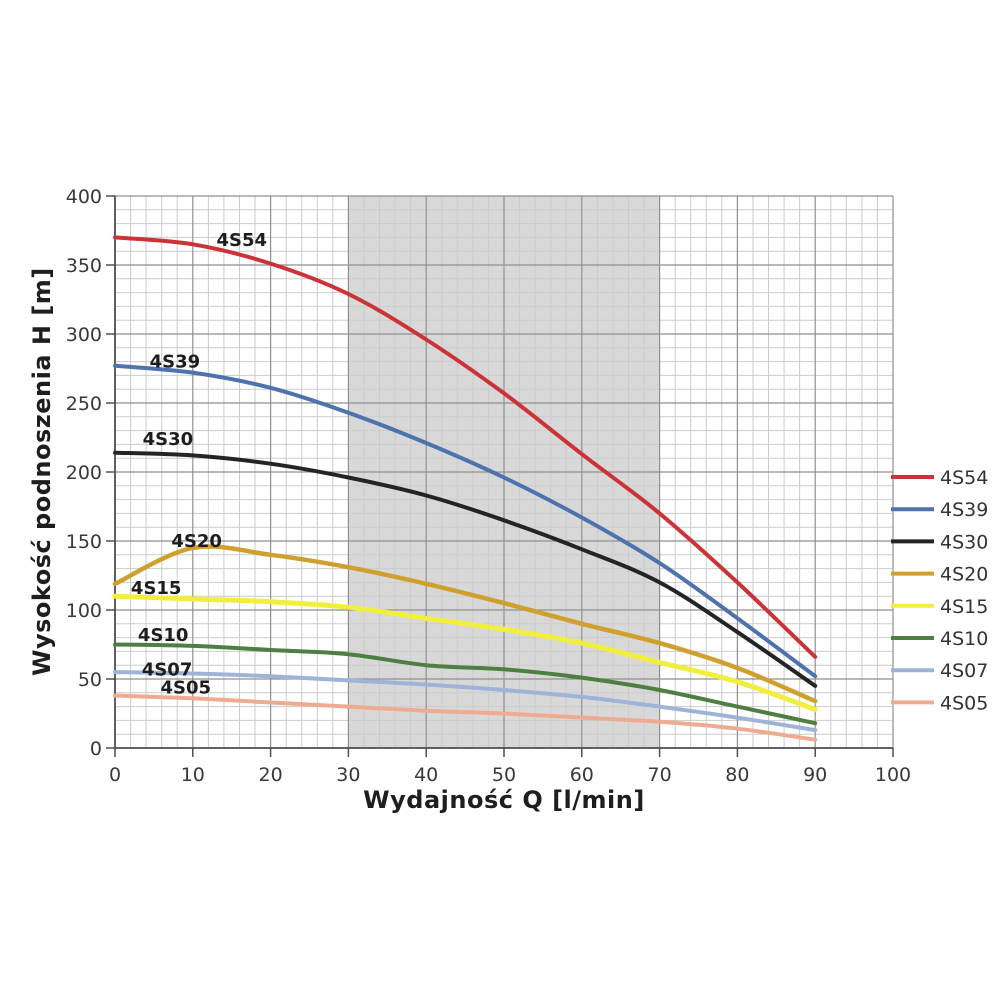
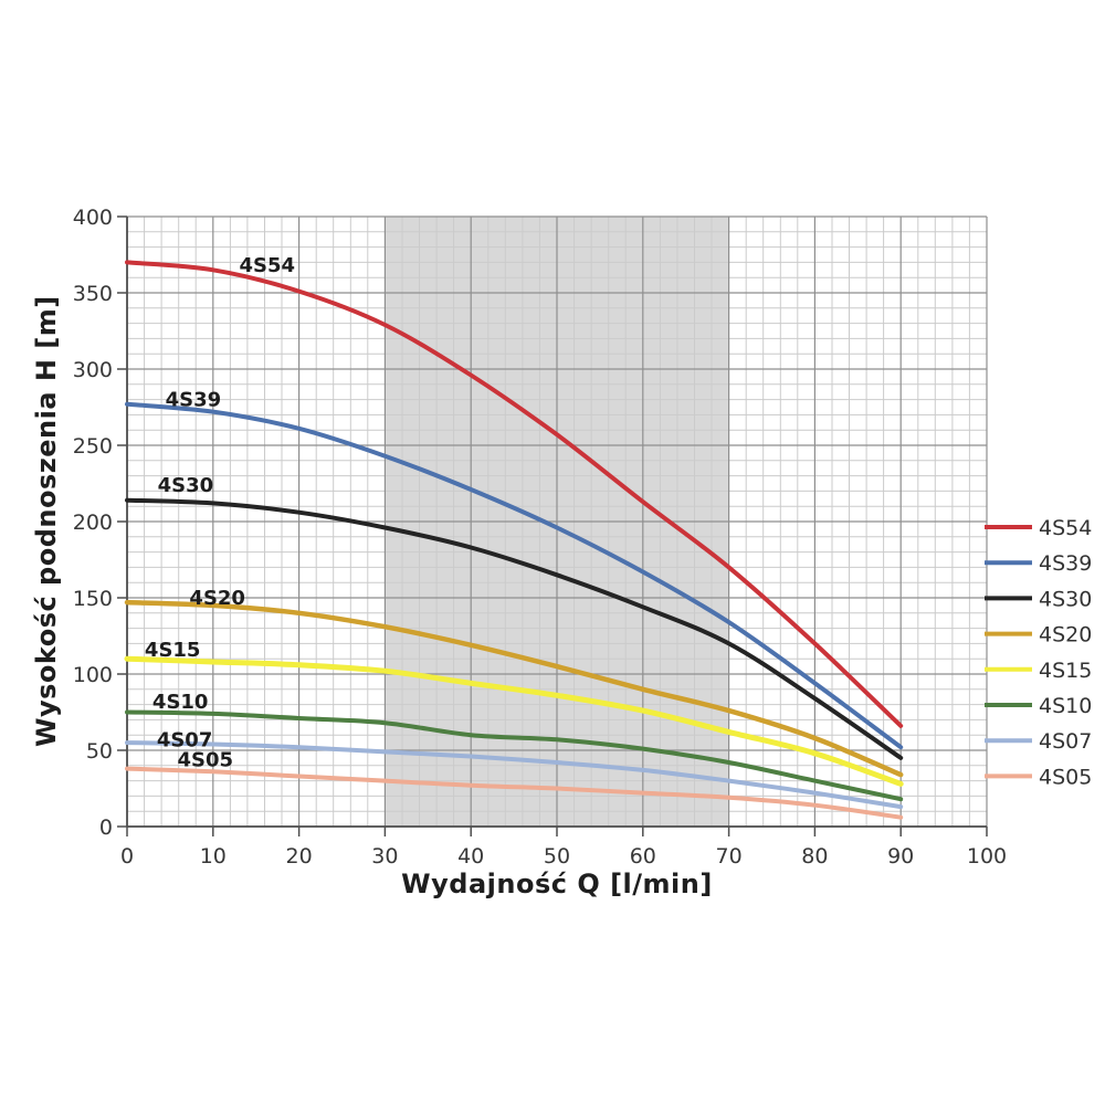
4S20/0: 119 -> 147
